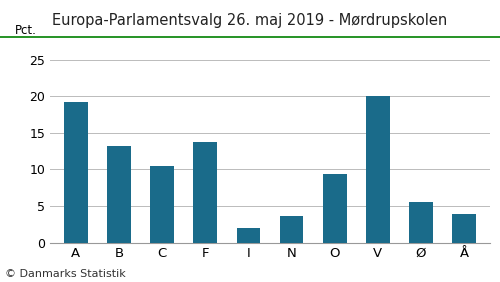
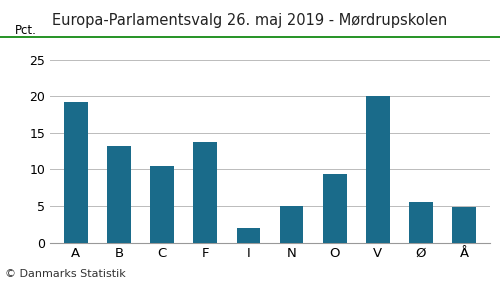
N: 3.6 -> 5.0
Å: 3.9 -> 4.8
